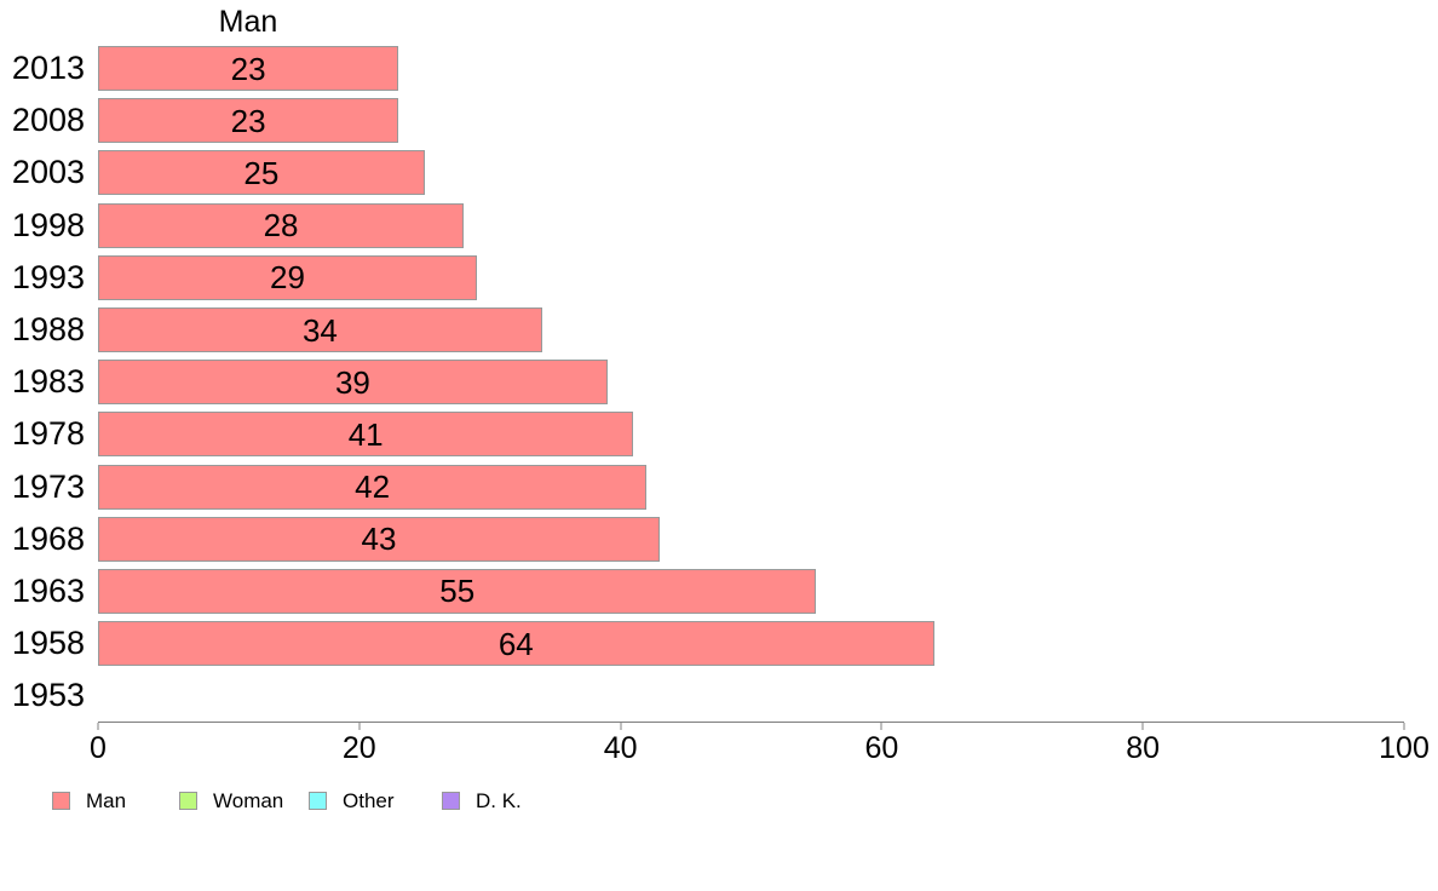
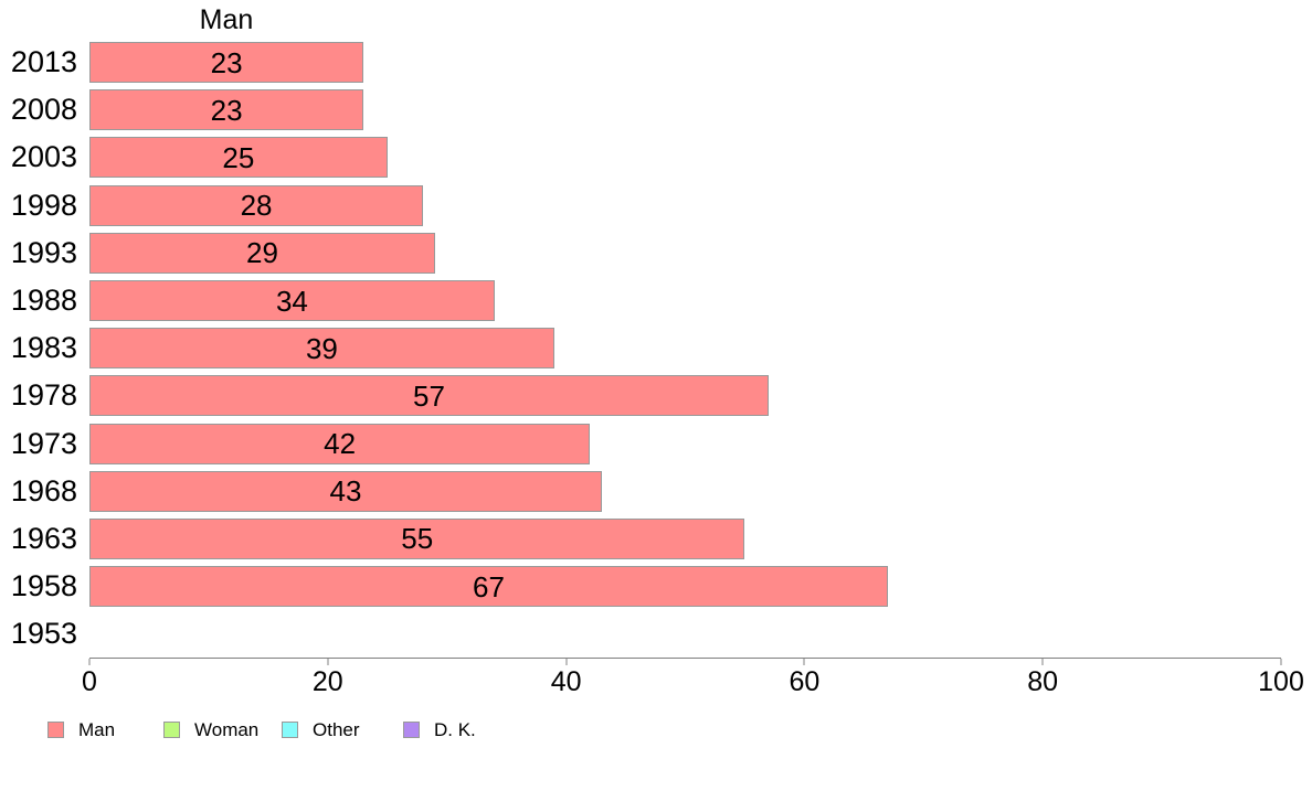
1978: 41 -> 57
1958: 64 -> 67
